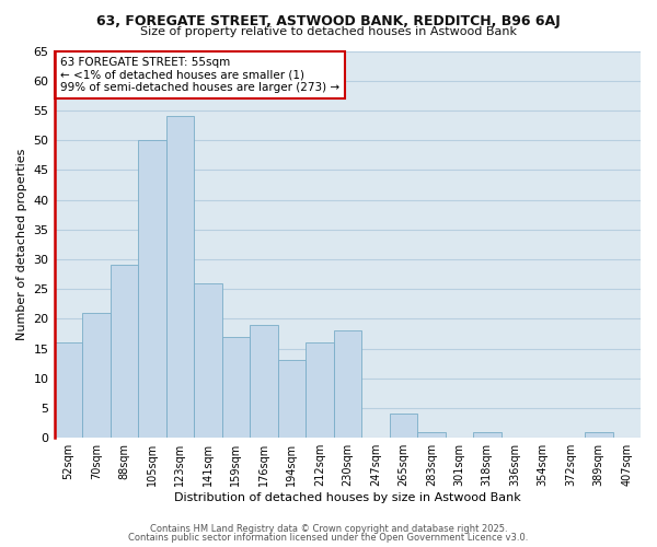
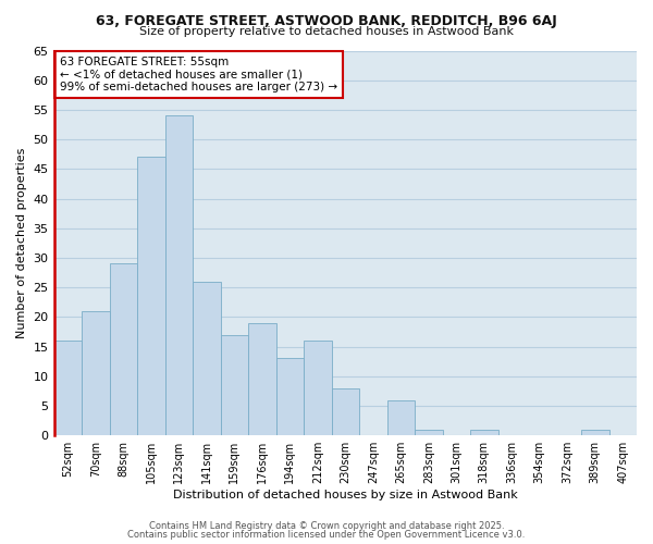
105sqm: 50 -> 47
230sqm: 18 -> 8
265sqm: 4 -> 6
